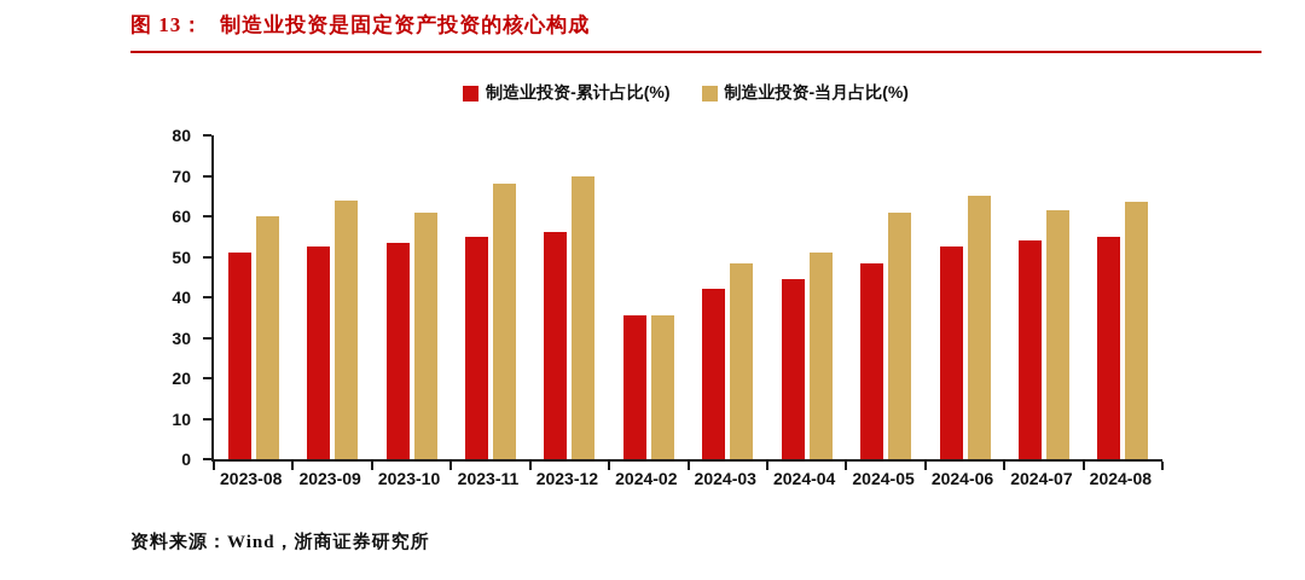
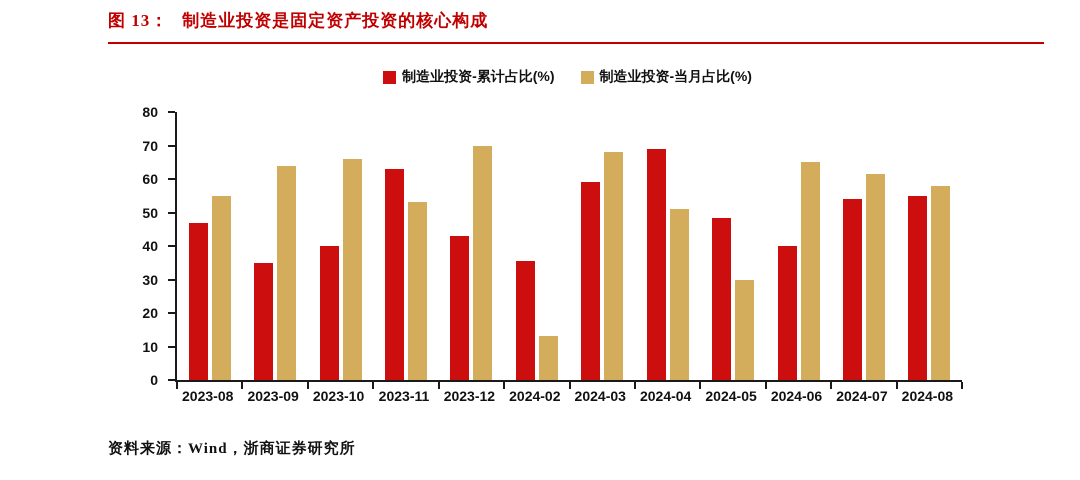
制造业投资-累计占比(%)/2023-08: 51 -> 47
制造业投资-当月占比(%)/2023-08: 60 -> 55
制造业投资-累计占比(%)/2023-09: 52 -> 35
制造业投资-累计占比(%)/2023-10: 54 -> 40
制造业投资-当月占比(%)/2023-10: 61 -> 66
制造业投资-累计占比(%)/2023-11: 55 -> 63
制造业投资-当月占比(%)/2023-11: 68 -> 53
制造业投资-累计占比(%)/2023-12: 56 -> 43
制造业投资-当月占比(%)/2024-02: 36 -> 13
制造业投资-累计占比(%)/2024-03: 42 -> 59
制造业投资-当月占比(%)/2024-03: 48 -> 68
制造业投资-累计占比(%)/2024-04: 44 -> 69
制造业投资-当月占比(%)/2024-05: 61 -> 30
制造业投资-累计占比(%)/2024-06: 52 -> 40
制造业投资-当月占比(%)/2024-08: 64 -> 58
